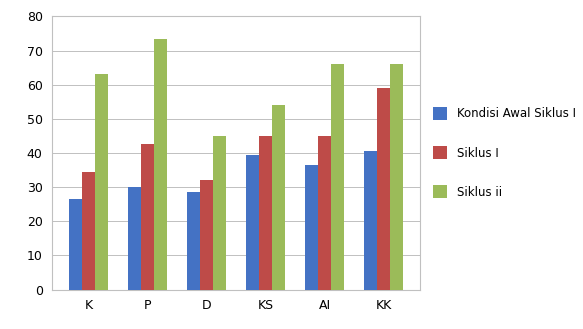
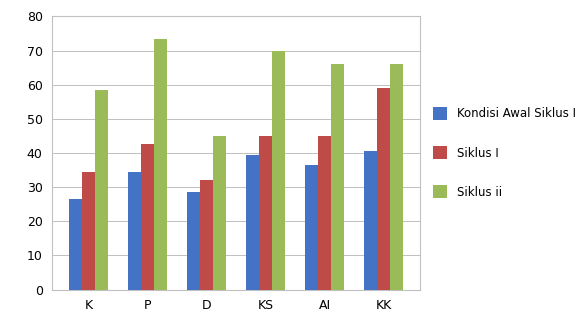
Siklus ii/K: 63.0 -> 58.5
Kondisi Awal Siklus I/P: 30.0 -> 34.5
Siklus ii/KS: 54.0 -> 70.0
